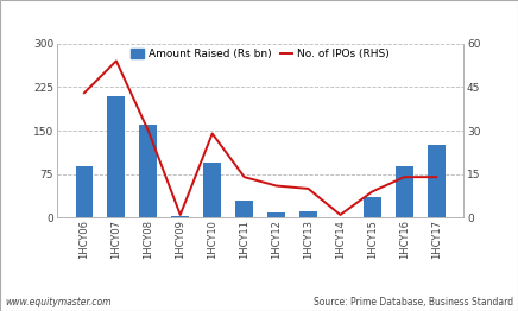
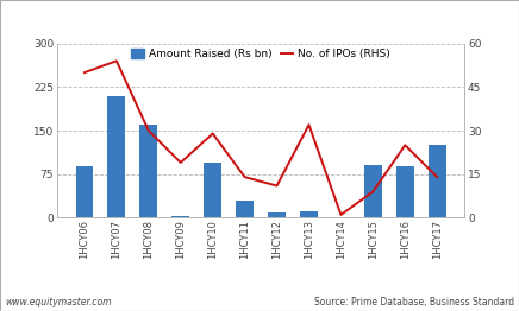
No. of IPOs (RHS)/1HCY06: 43 -> 50
No. of IPOs (RHS)/1HCY09: 1 -> 19
No. of IPOs (RHS)/1HCY13: 10 -> 32
Amount Raised (Rs bn)/1HCY15: 35 -> 90
No. of IPOs (RHS)/1HCY16: 14 -> 25
